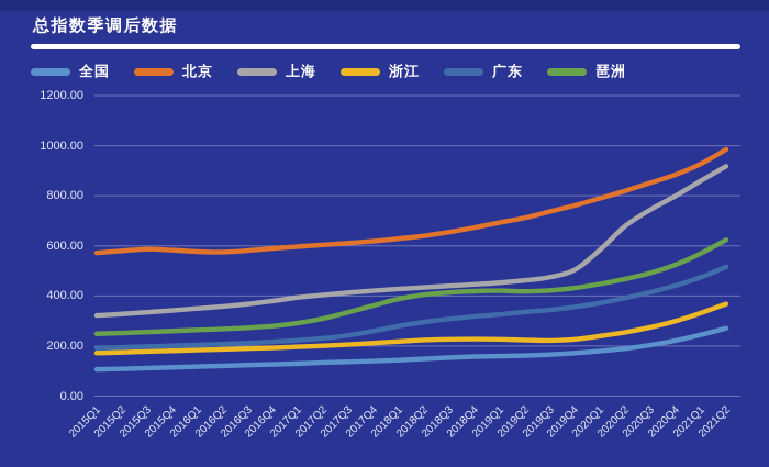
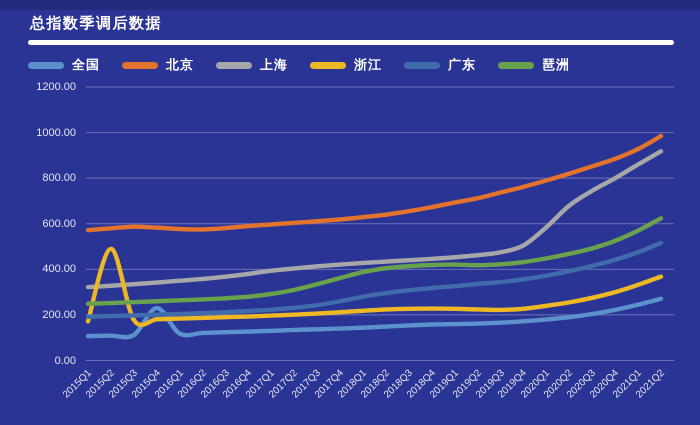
浙江/2015Q2: 180 -> 490
全国/2015Q4: 120 -> 230
